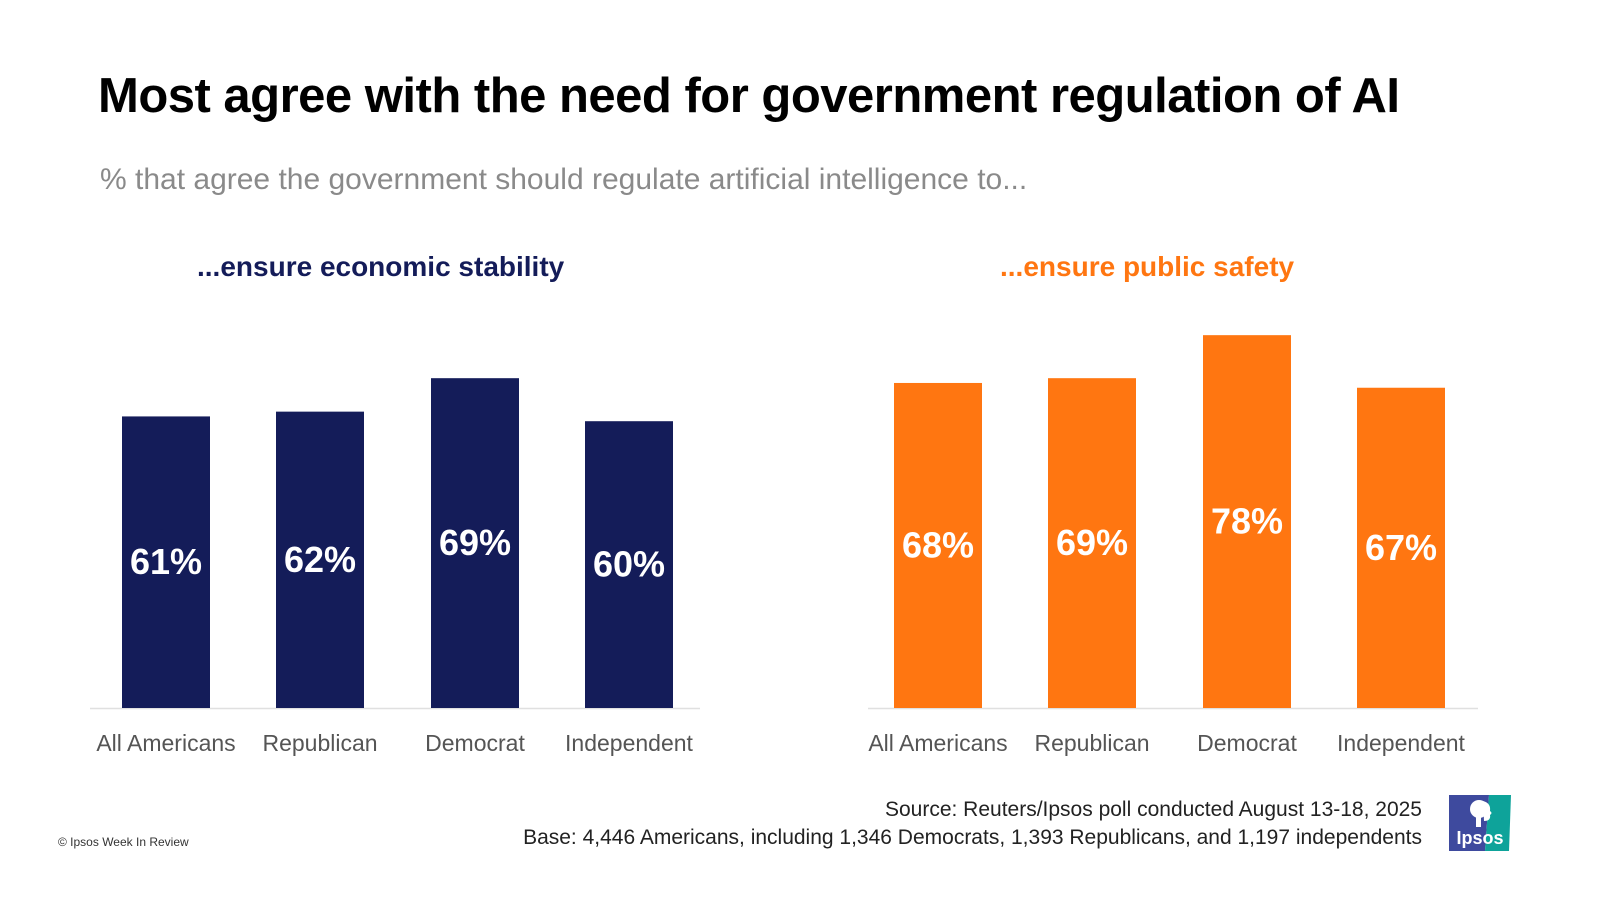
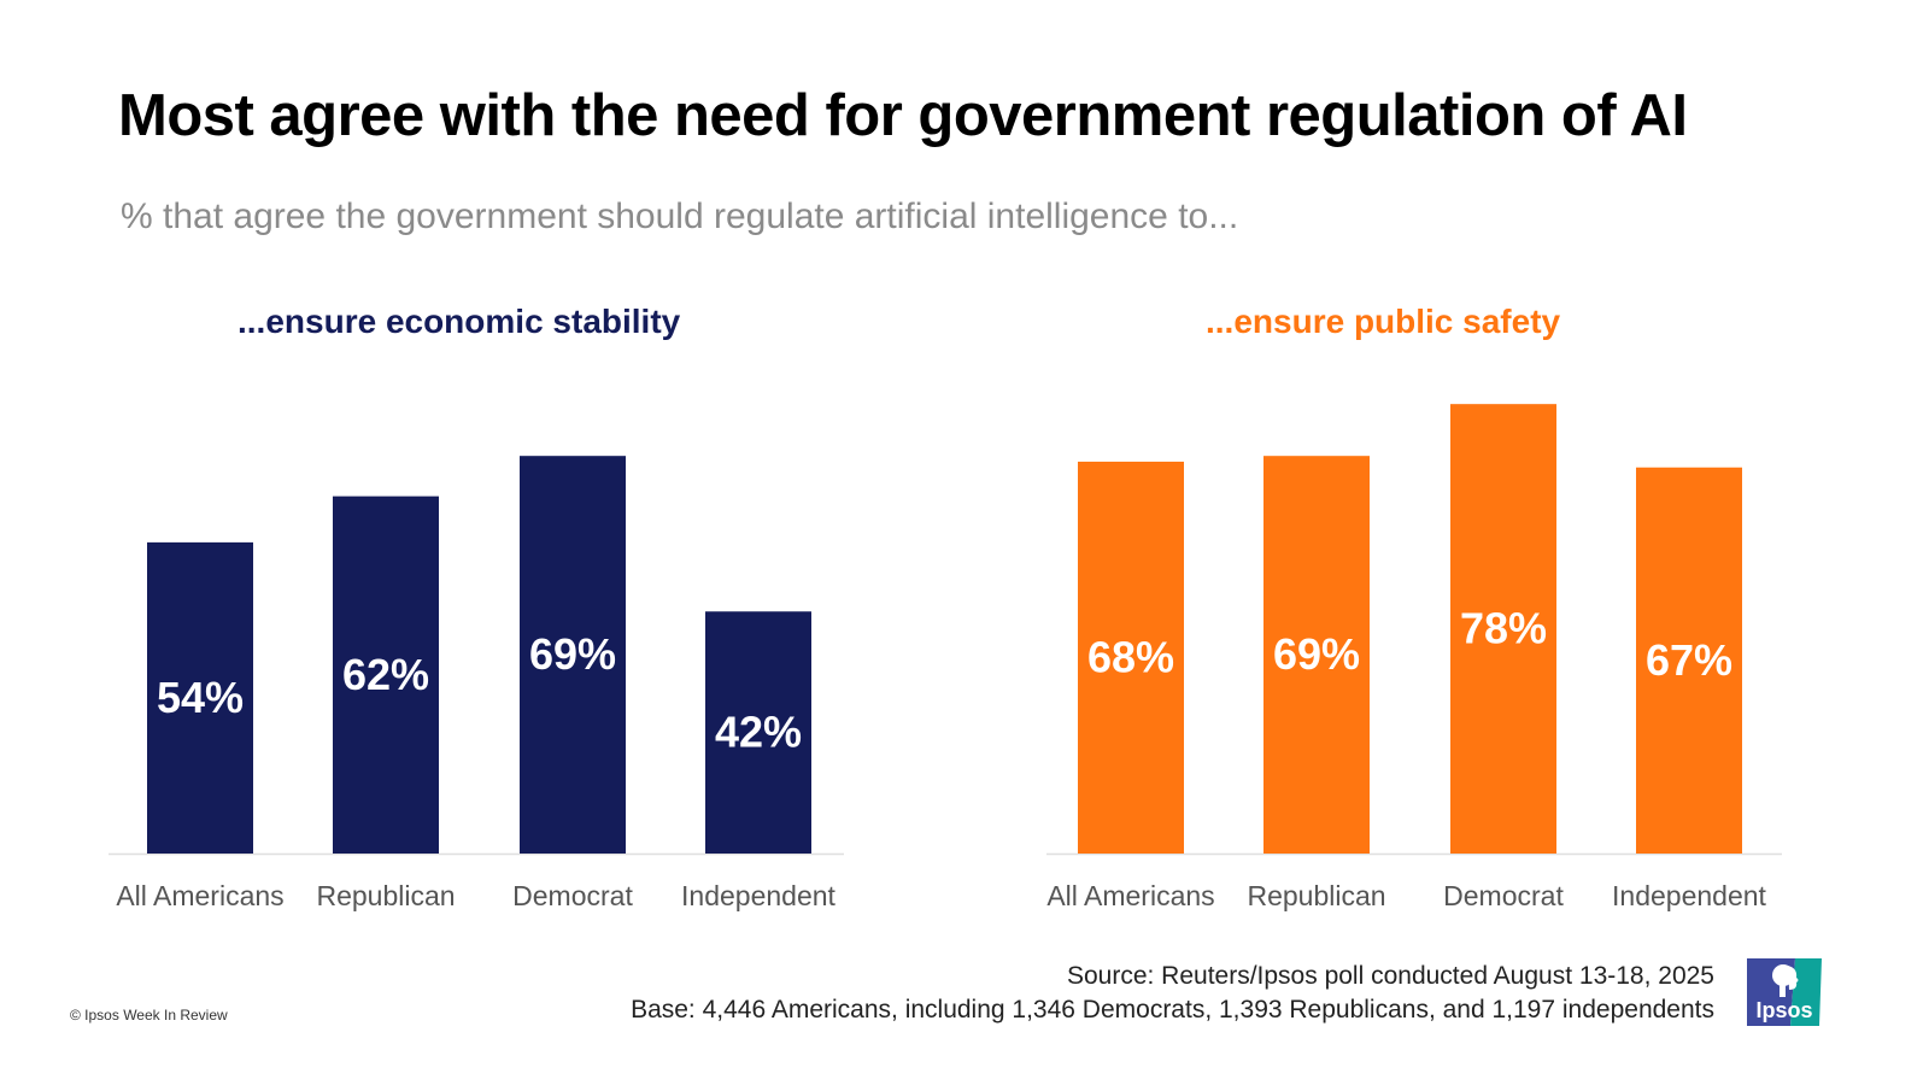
...ensure economic stability/All Americans: 61% -> 54%
...ensure economic stability/Independent: 60% -> 42%
